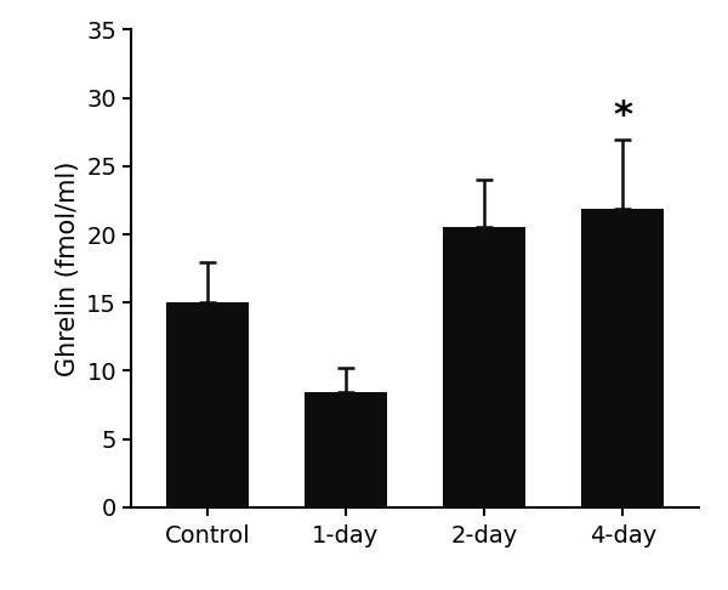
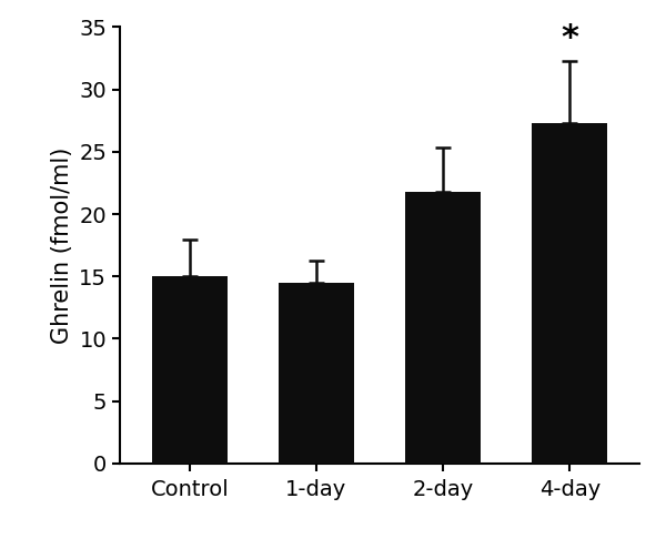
1-day: 8.4 -> 14.5
2-day: 20.5 -> 21.8
4-day: 21.9 -> 27.3
